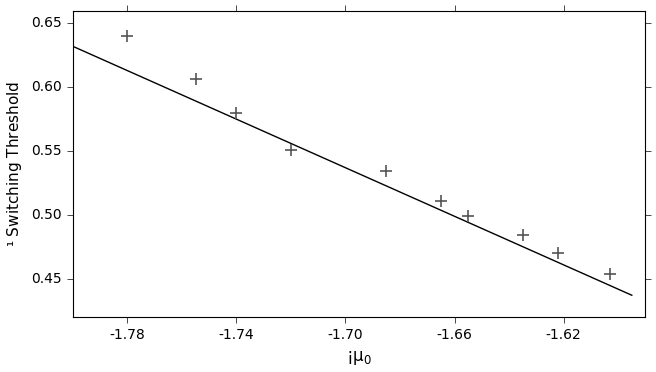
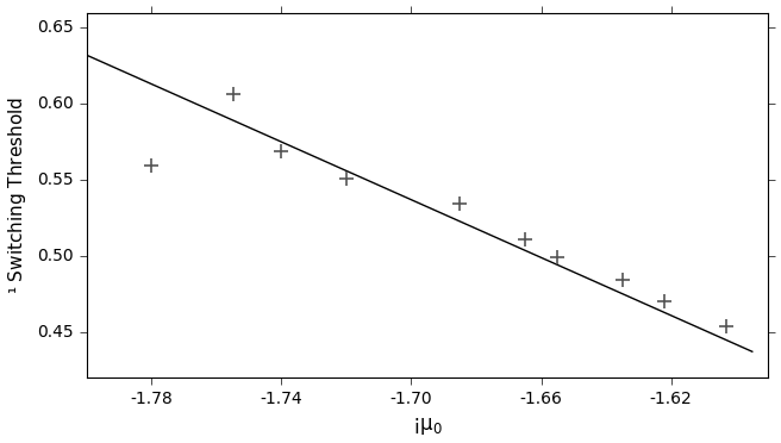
-1.78: 0.640 -> 0.559
-1.74: 0.580 -> 0.569
